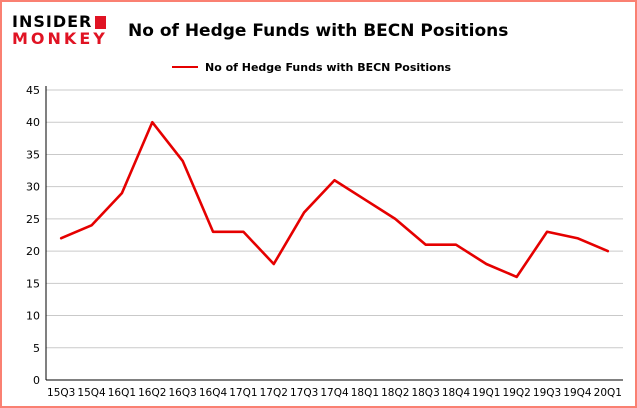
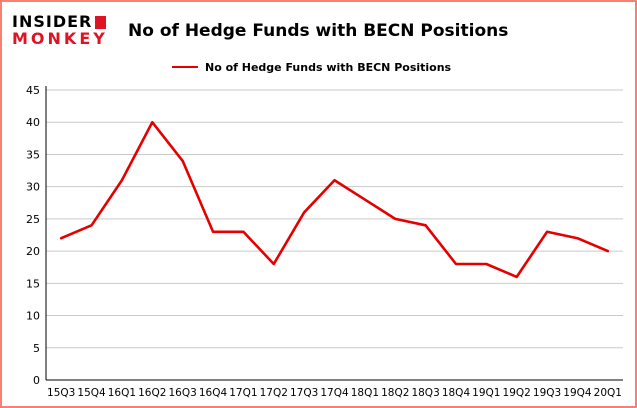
16Q1: 29 -> 31
18Q3: 21 -> 24
18Q4: 21 -> 18
